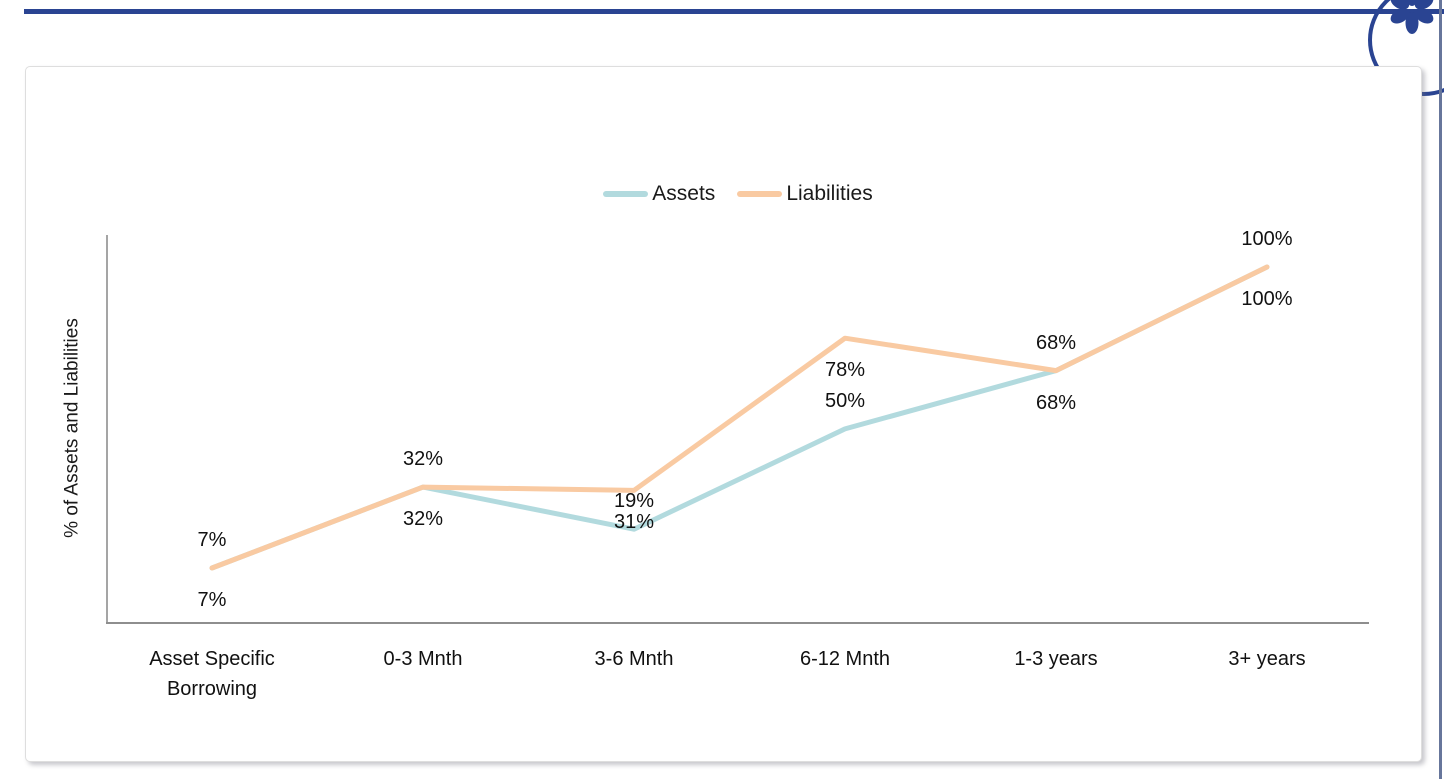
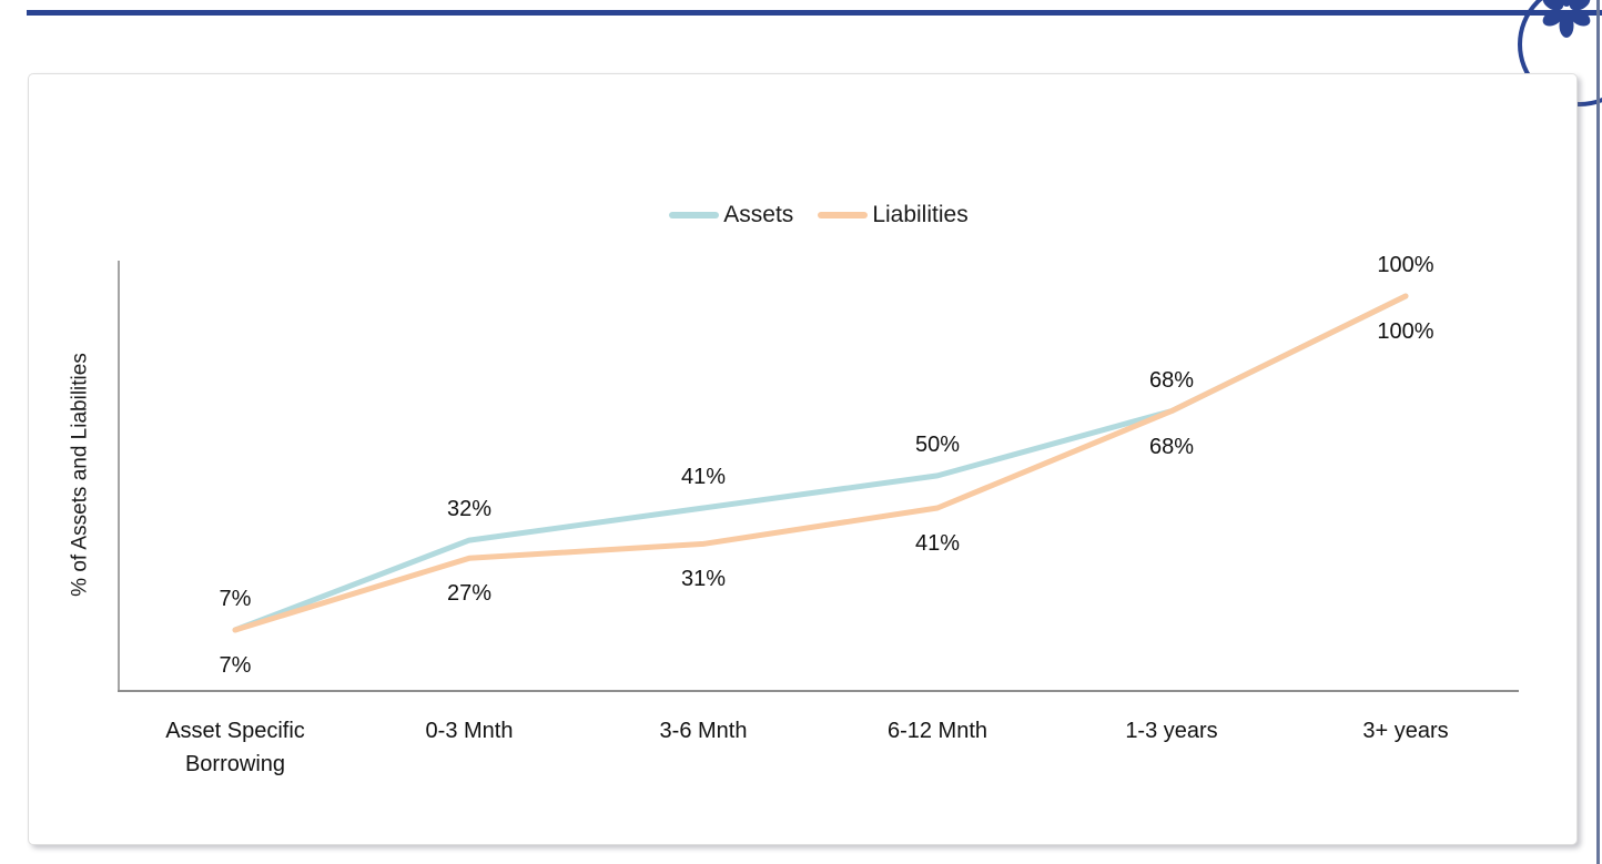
Liabilities/0-3 Mnth: 32% -> 27%
Assets/3-6 Mnth: 19% -> 41%
Liabilities/6-12 Mnth: 78% -> 41%
